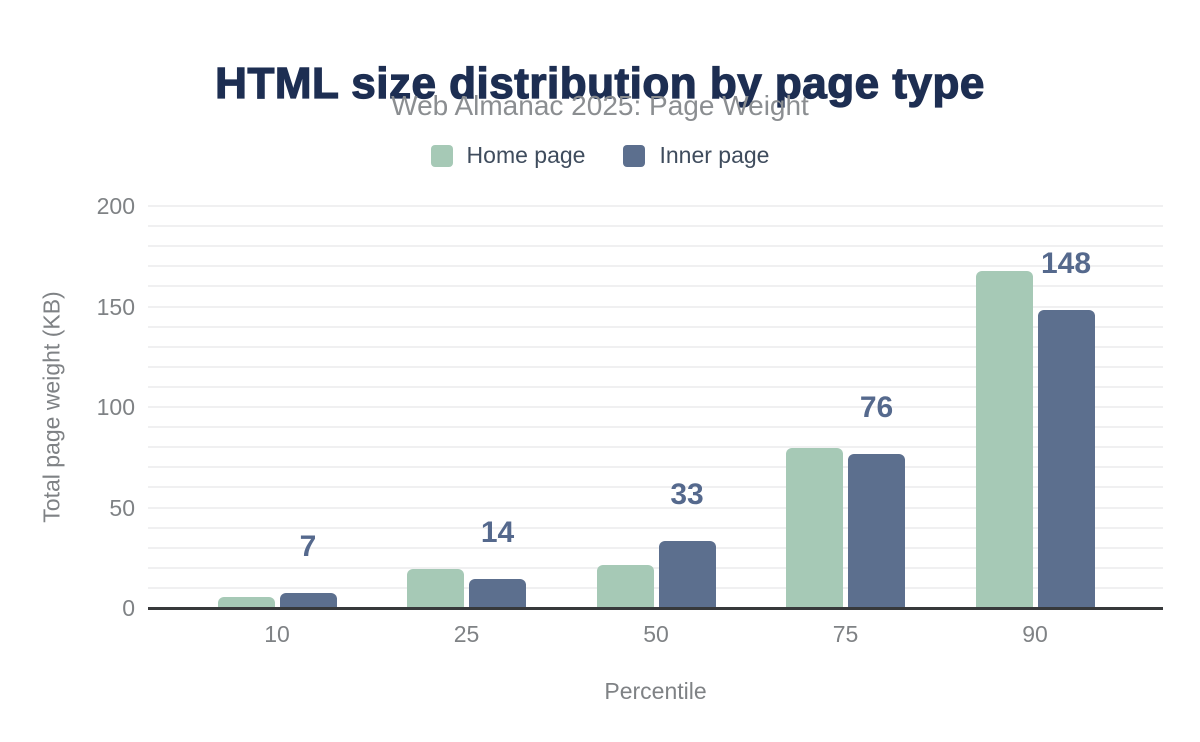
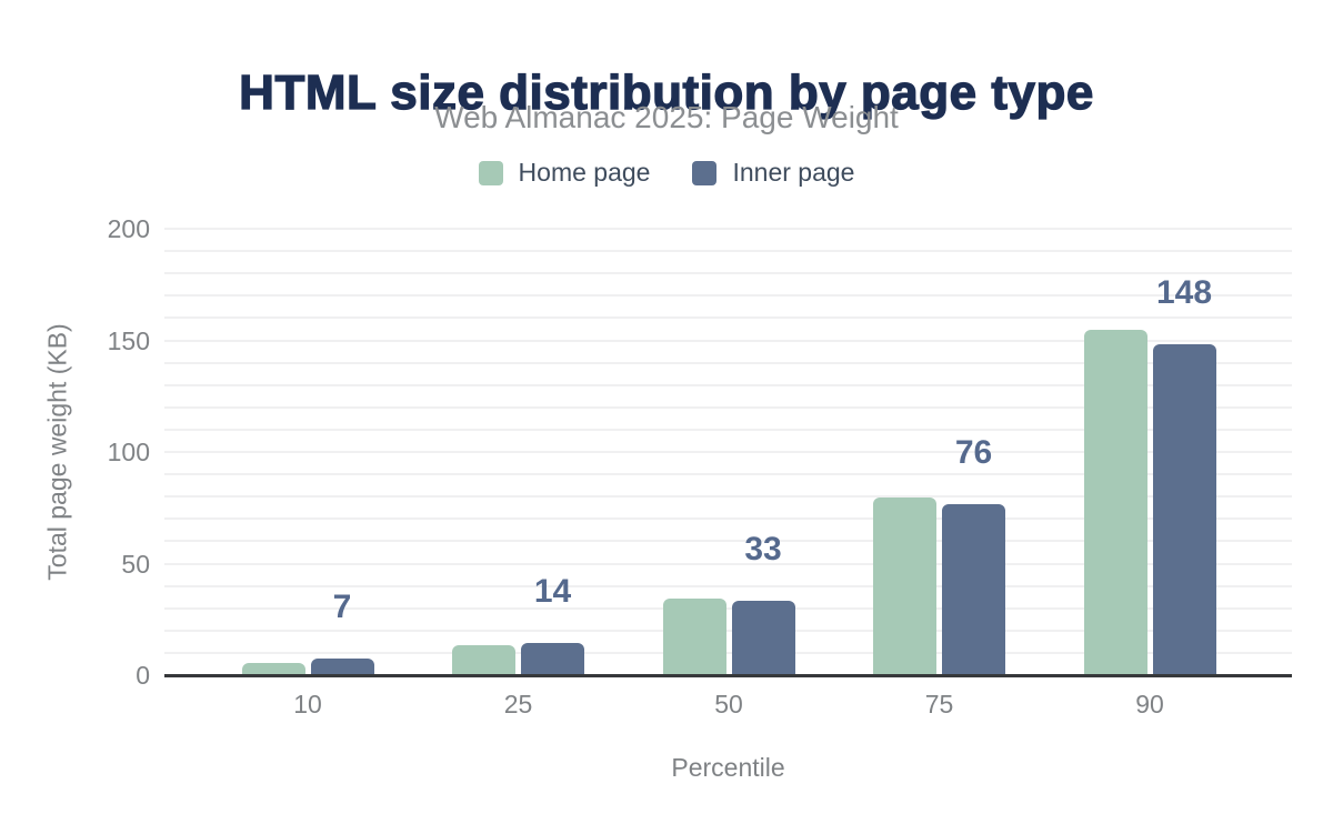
Home page/25: 19 -> 13
Home page/50: 21 -> 34
Home page/90: 167 -> 154
